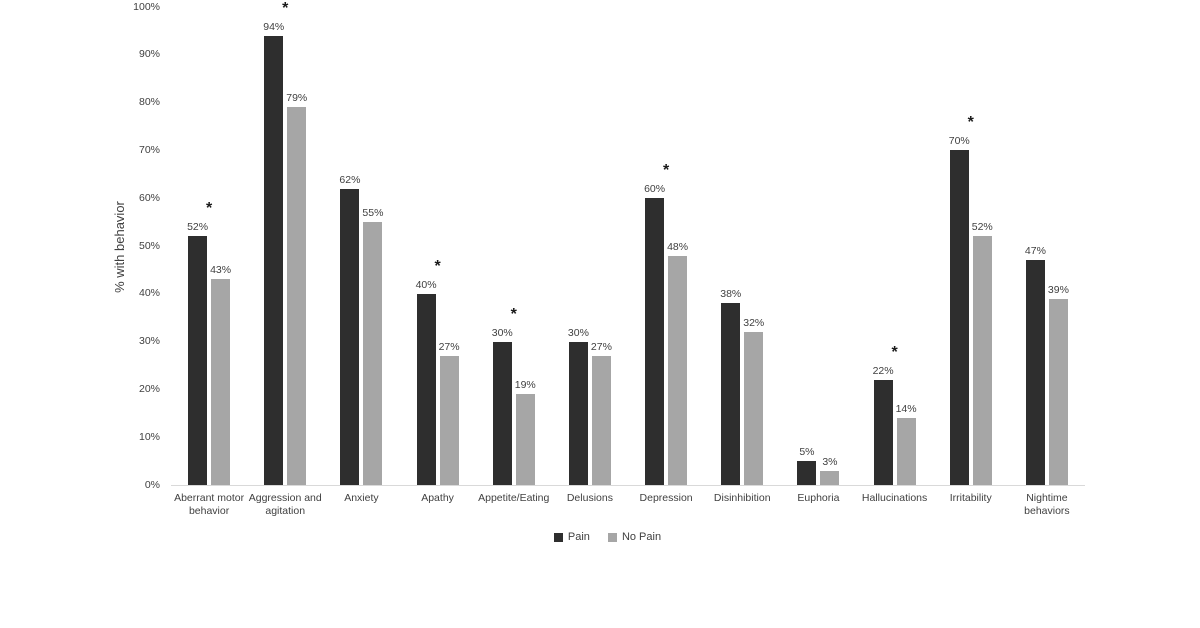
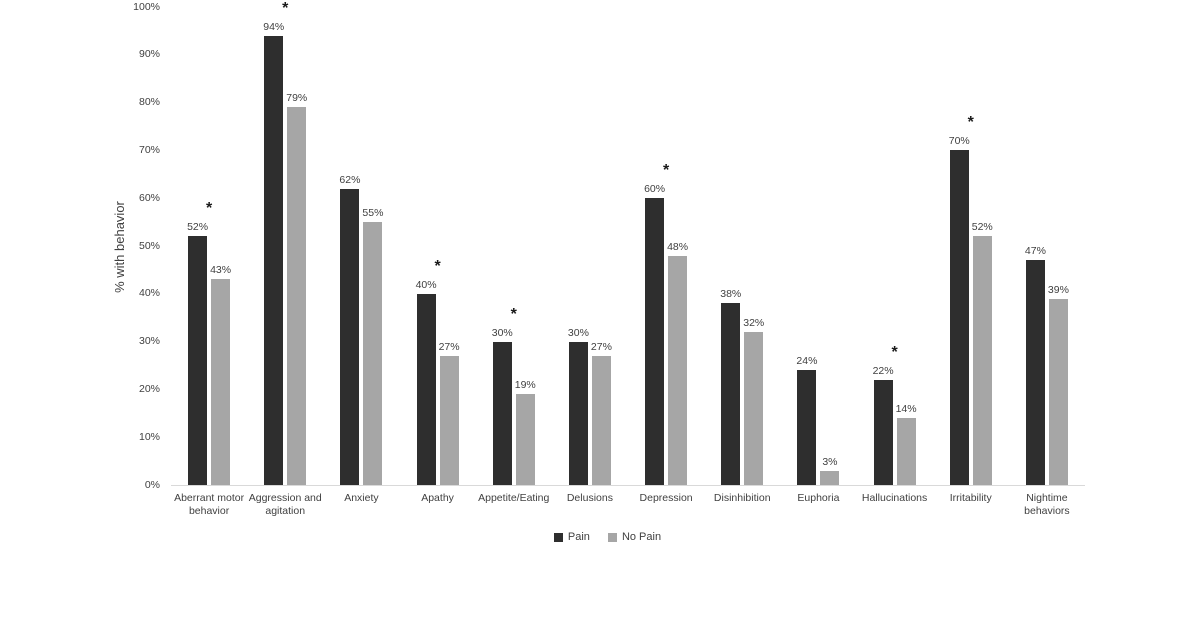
Pain/Euphoria: 5% -> 24%
